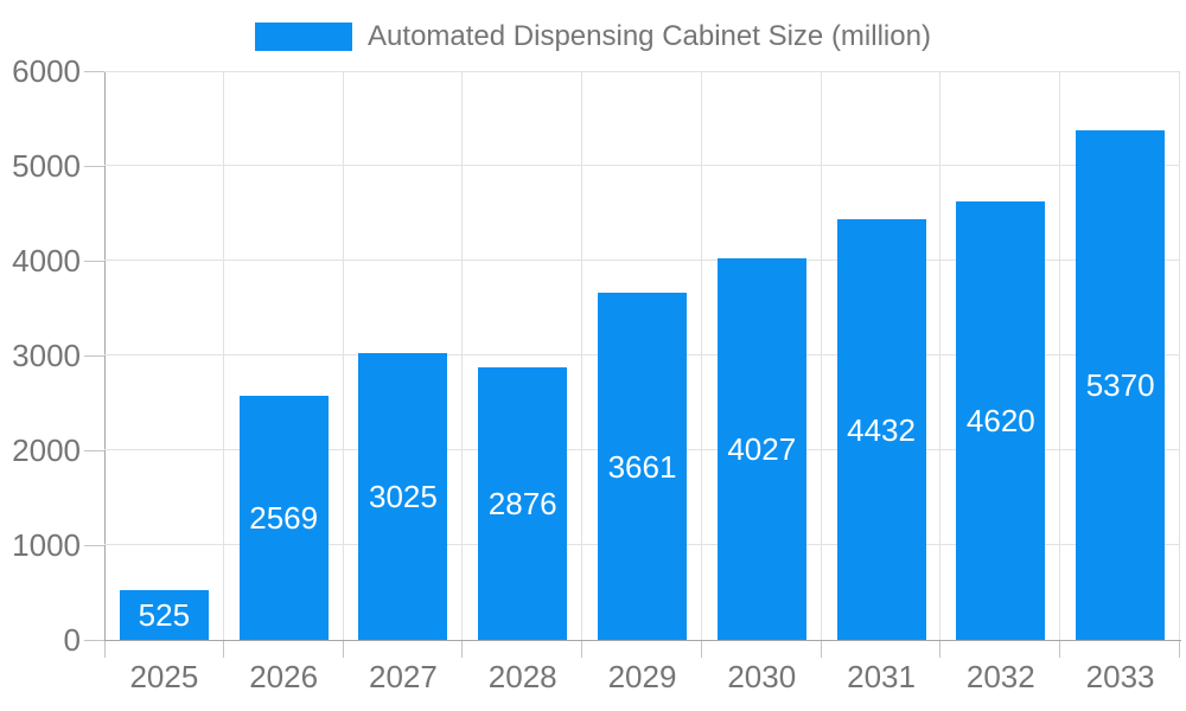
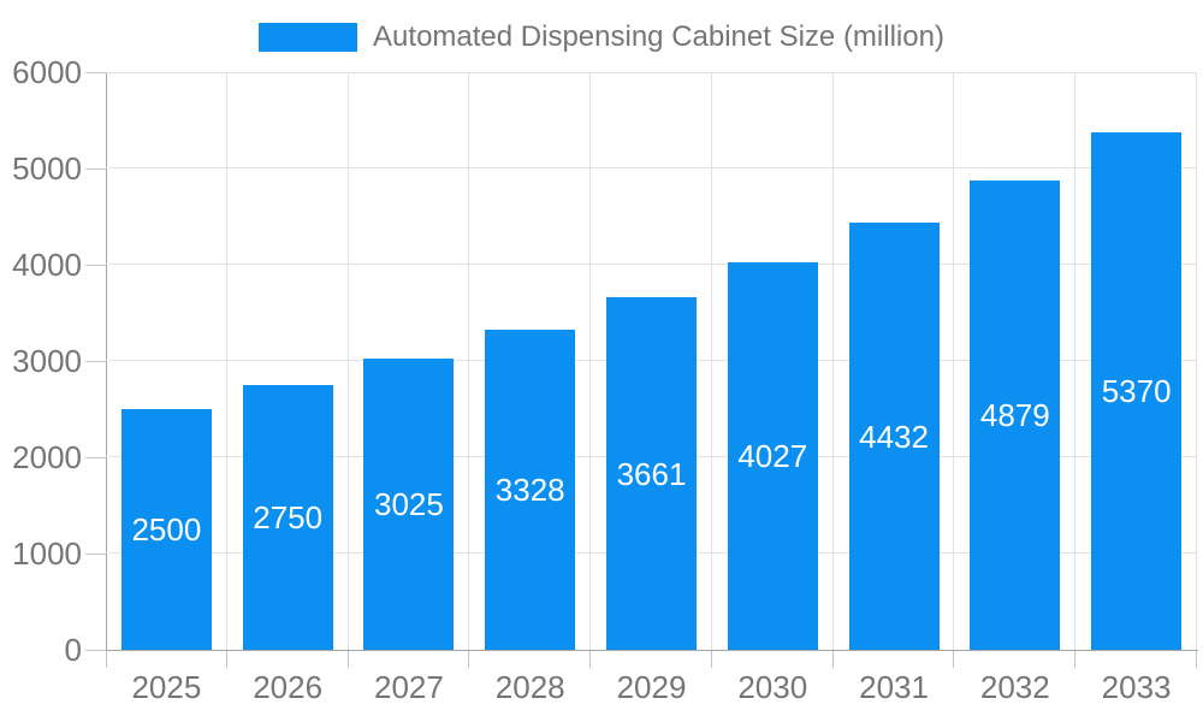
2025: 525 -> 2500
2026: 2569 -> 2750
2028: 2876 -> 3328
2032: 4620 -> 4879
